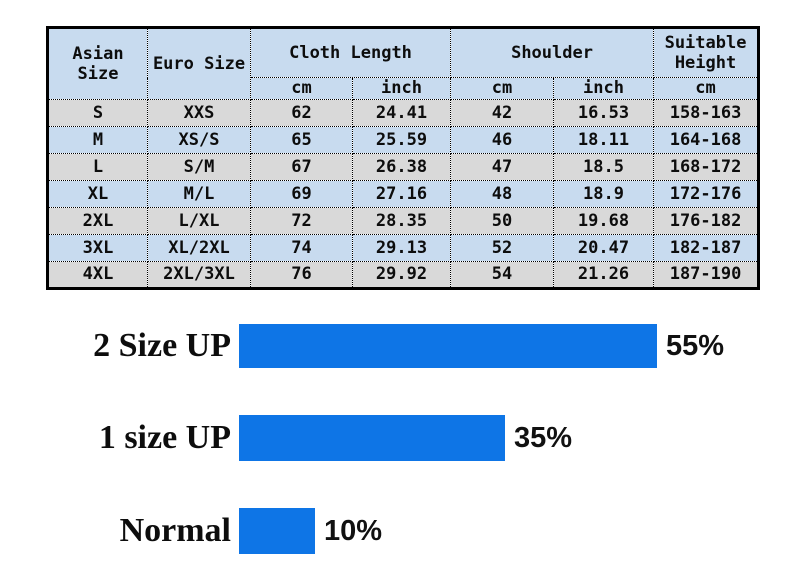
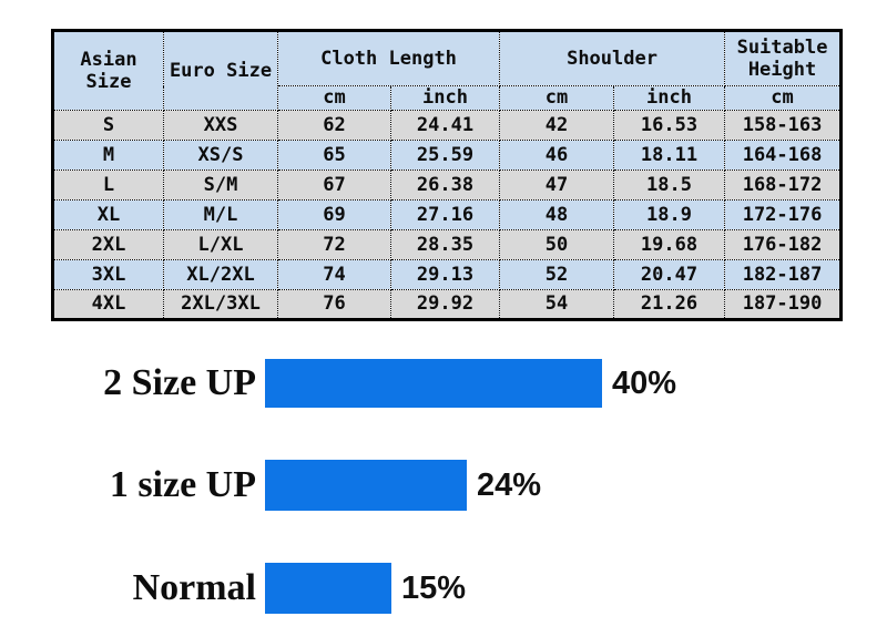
2 Size UP: 55% -> 40%
1 size UP: 35% -> 24%
Normal: 10% -> 15%
